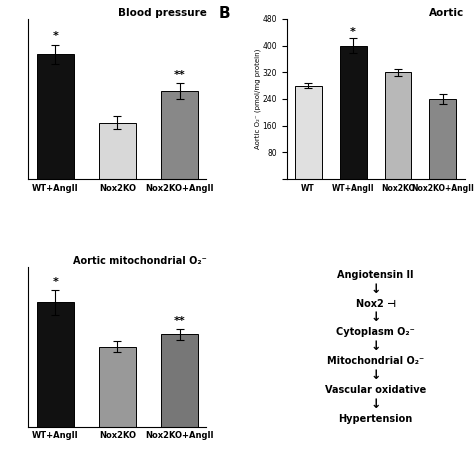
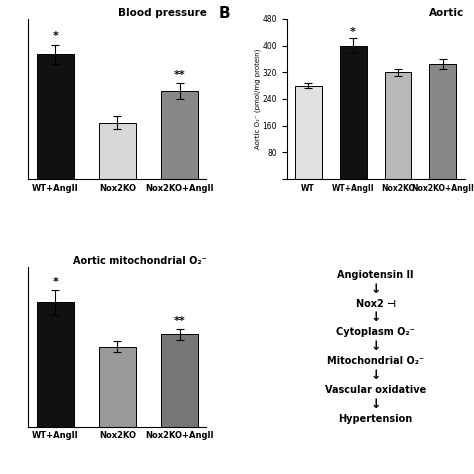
Aortic/Nox2KO+AngII: 240 -> 345
